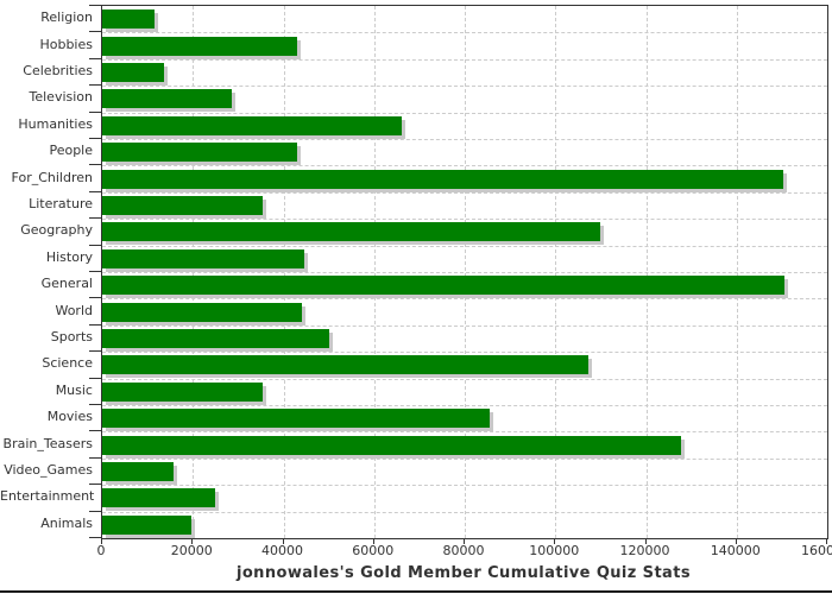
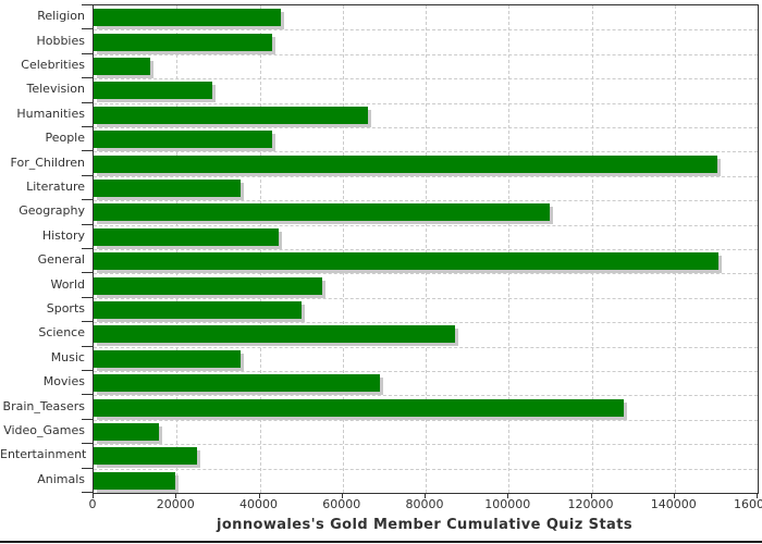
Religion: 12000 -> 45000
World: 44000 -> 55000
Science: 107000 -> 87000
Movies: 86000 -> 69000
